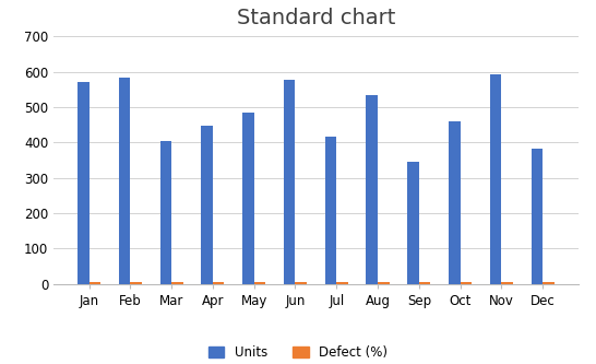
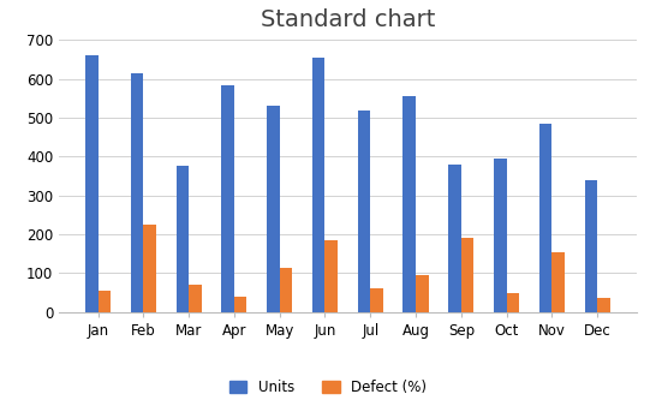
Units/Jan: 570 -> 660
Defect (%)/Jan: 5 -> 55
Units/Feb: 583 -> 615
Defect (%)/Feb: 6 -> 225
Units/Mar: 403 -> 375
Defect (%)/Mar: 5 -> 70
Units/Apr: 447 -> 585
Defect (%)/Apr: 5 -> 40
Units/May: 485 -> 530
Defect (%)/May: 5 -> 115
Units/Jun: 578 -> 655
Defect (%)/Jun: 5 -> 185
Units/Jul: 418 -> 520
Defect (%)/Jul: 4 -> 60
Units/Aug: 533 -> 555
Defect (%)/Aug: 5 -> 95
Units/Sep: 345 -> 380
Defect (%)/Sep: 6 -> 190
Units/Oct: 460 -> 395
Defect (%)/Oct: 5 -> 50
Units/Nov: 592 -> 485
Defect (%)/Nov: 4 -> 155
Units/Dec: 381 -> 340
Defect (%)/Dec: 6 -> 35
